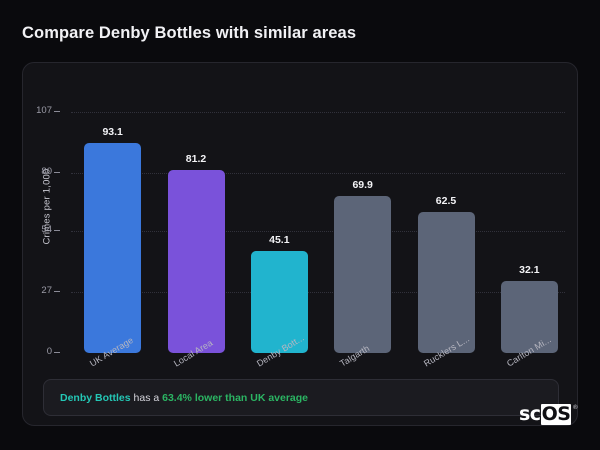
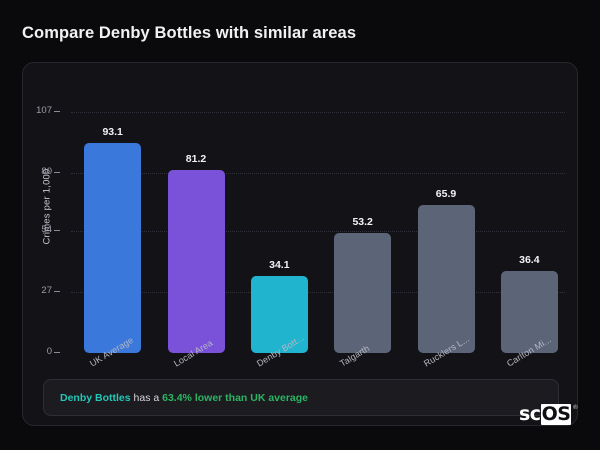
Denby Bott...: 45.1 -> 34.1
Talgarth: 69.9 -> 53.2
Rucklers L...: 62.5 -> 65.9
Carlton Mi...: 32.1 -> 36.4
